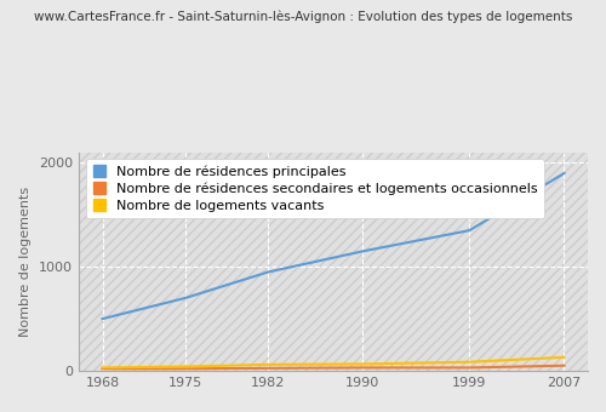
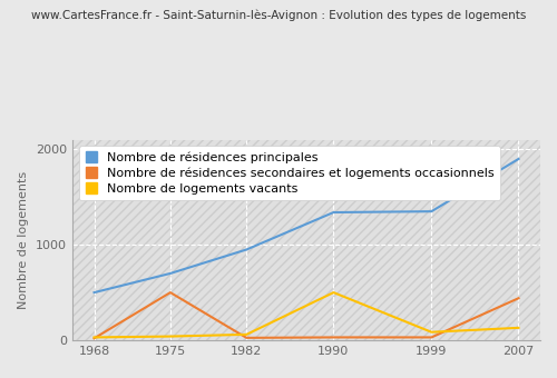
Nombre de résidences secondaires et logements occasionnels/1975: 20 -> 500
Nombre de résidences principales/1990: 1150 -> 1340
Nombre de logements vacants/1990: 60 -> 500
Nombre de résidences secondaires et logements occasionnels/2007: 50 -> 440
